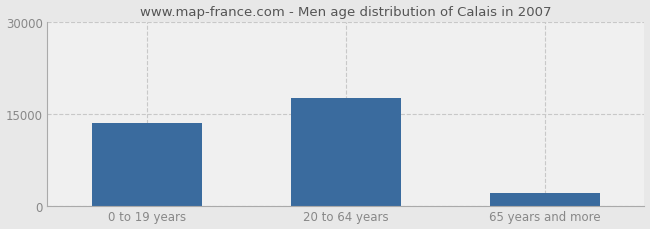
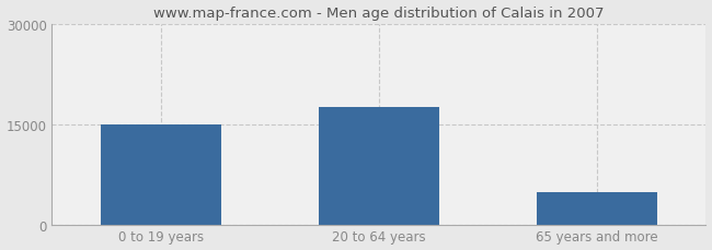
0 to 19 years: 13400 -> 15000
65 years and more: 2000 -> 4800
